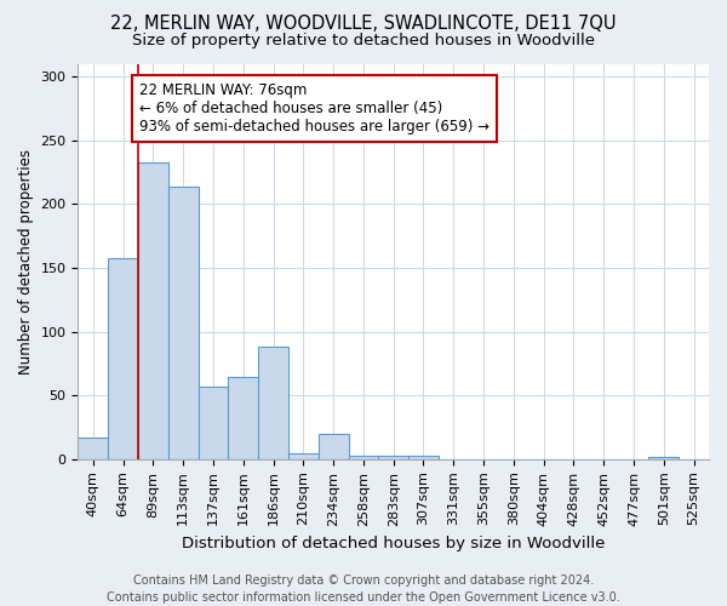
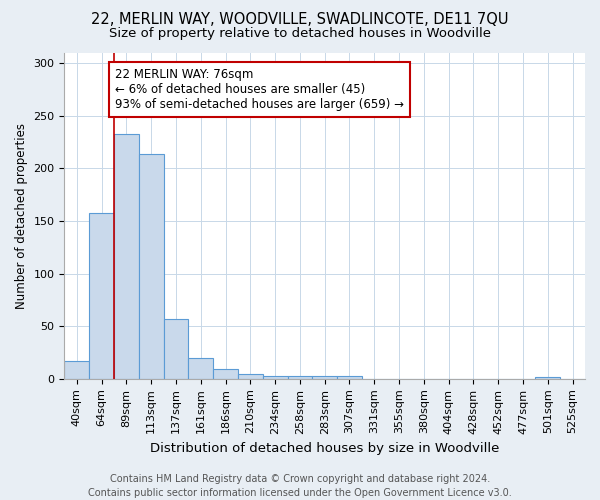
161sqm: 64 -> 20
186sqm: 88 -> 9
234sqm: 20 -> 3
